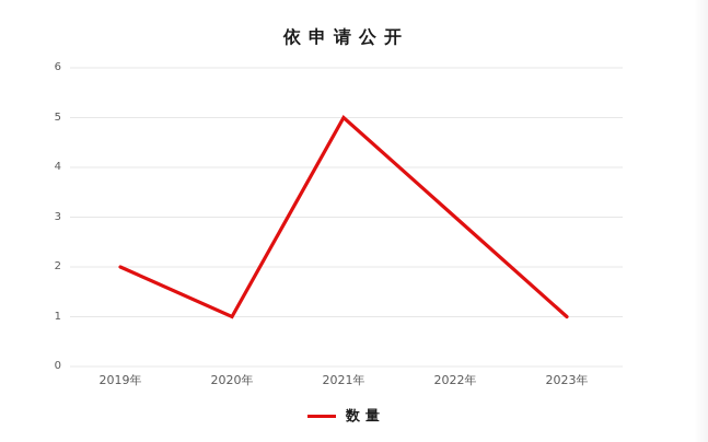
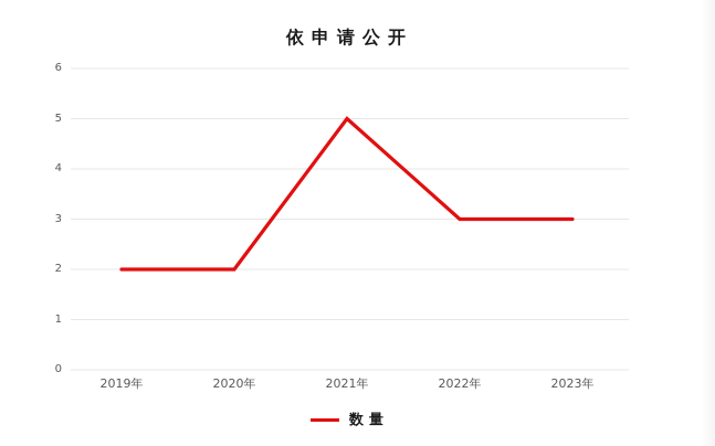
2020年: 1 -> 2
2023年: 1 -> 3
